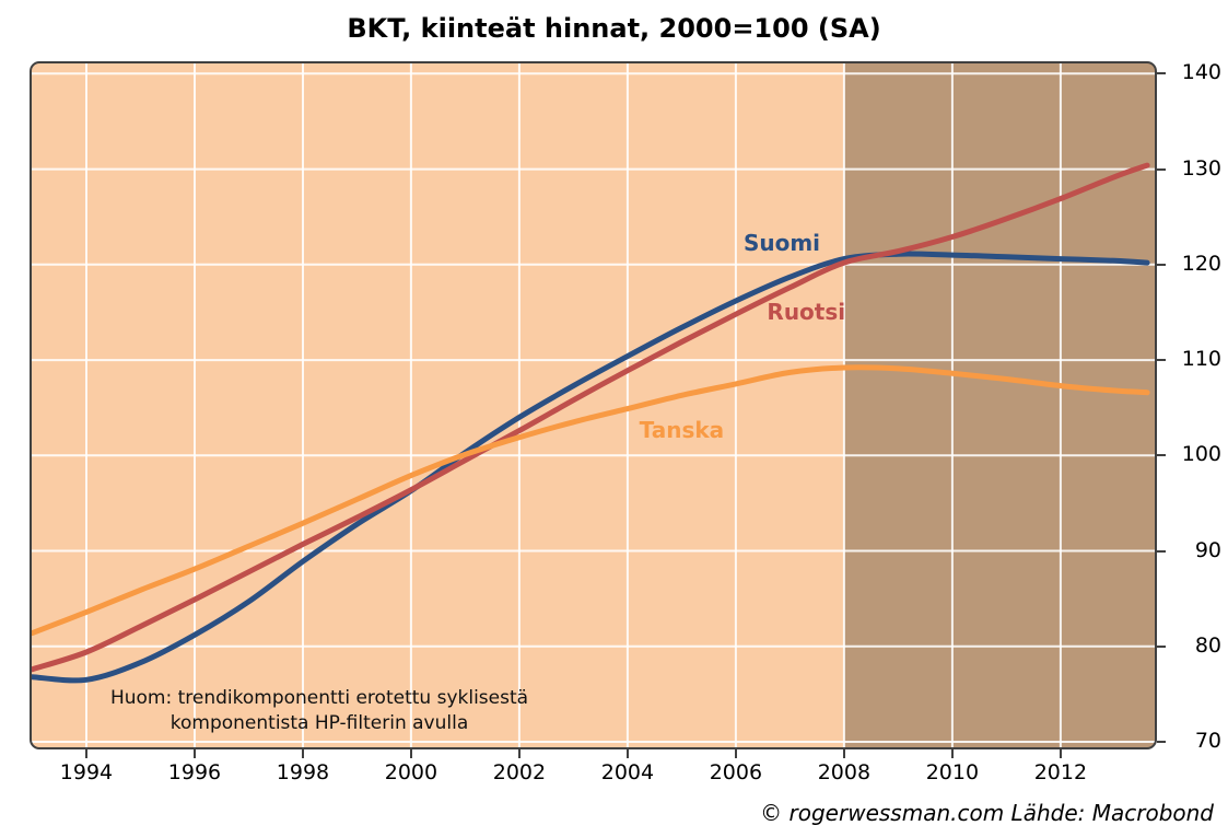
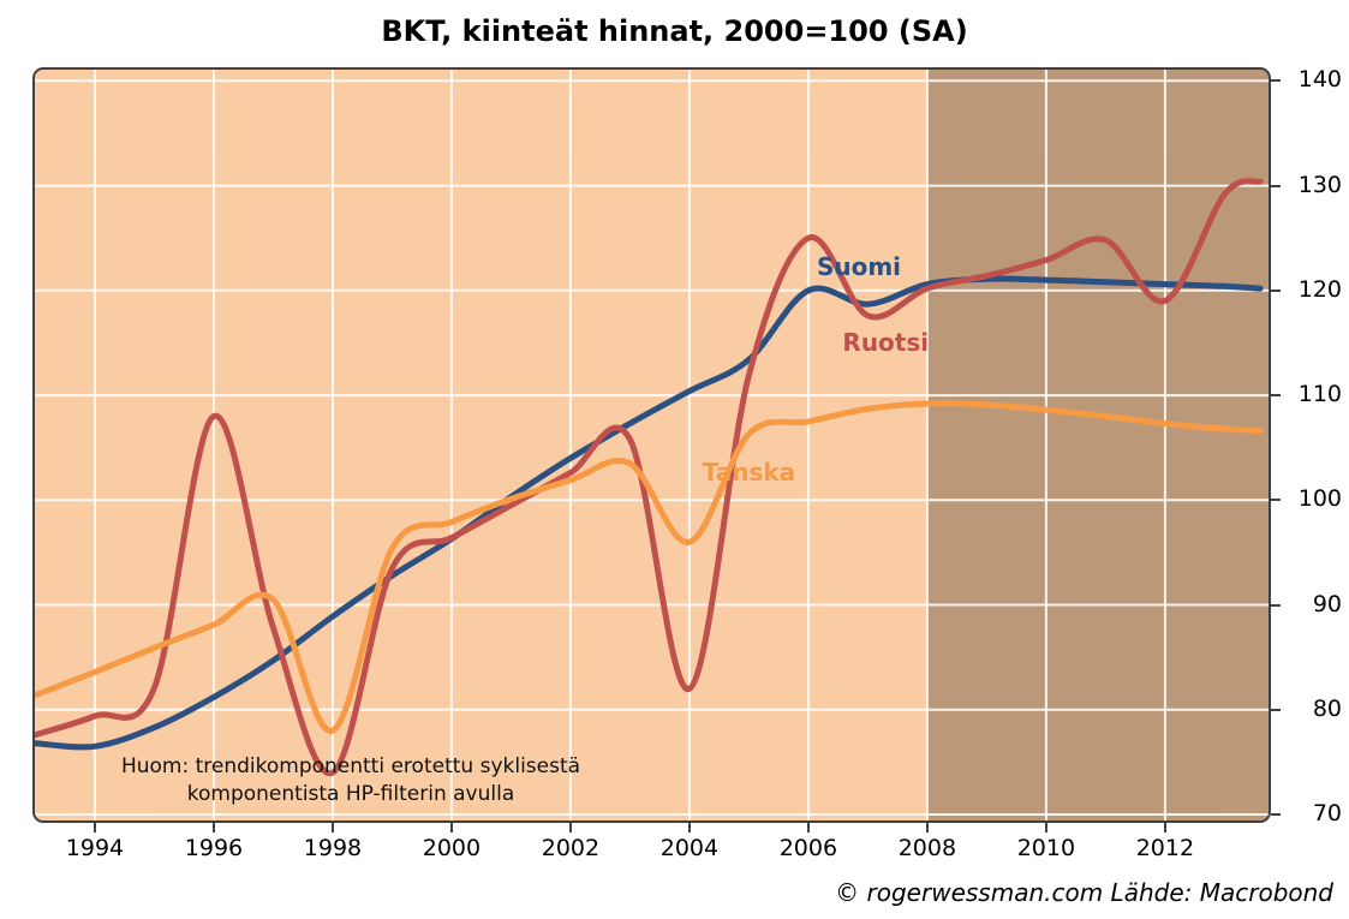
Ruotsi/1996: 85 -> 108
Ruotsi/1998: 91 -> 74
Tanska/1998: 93 -> 78
Ruotsi/2004: 109 -> 82
Tanska/2004: 105 -> 96
Suomi/2006: 116 -> 120
Ruotsi/2006: 115 -> 125
Ruotsi/2012: 127 -> 119
